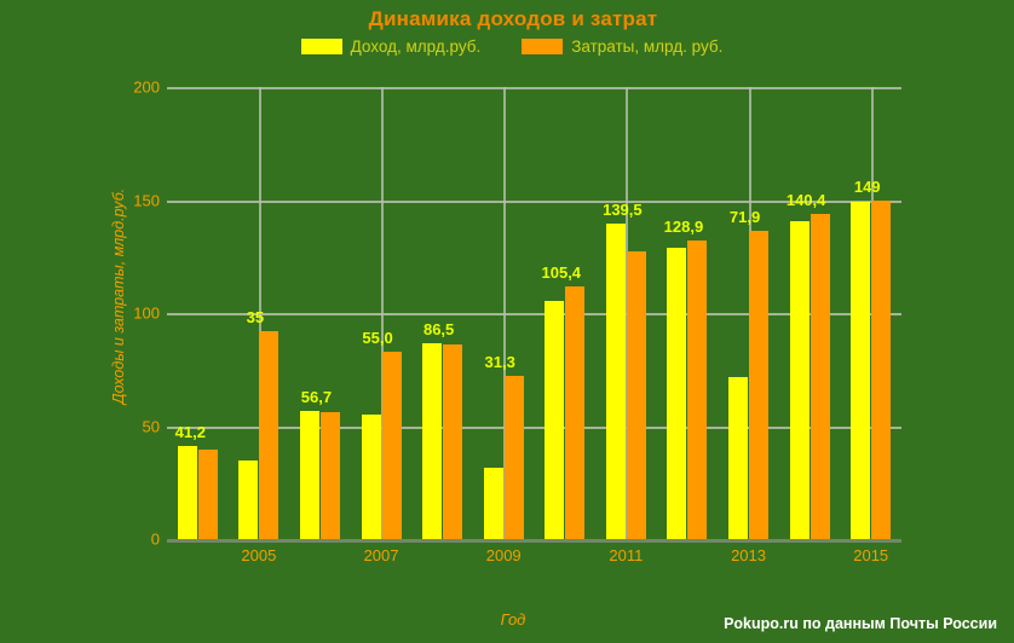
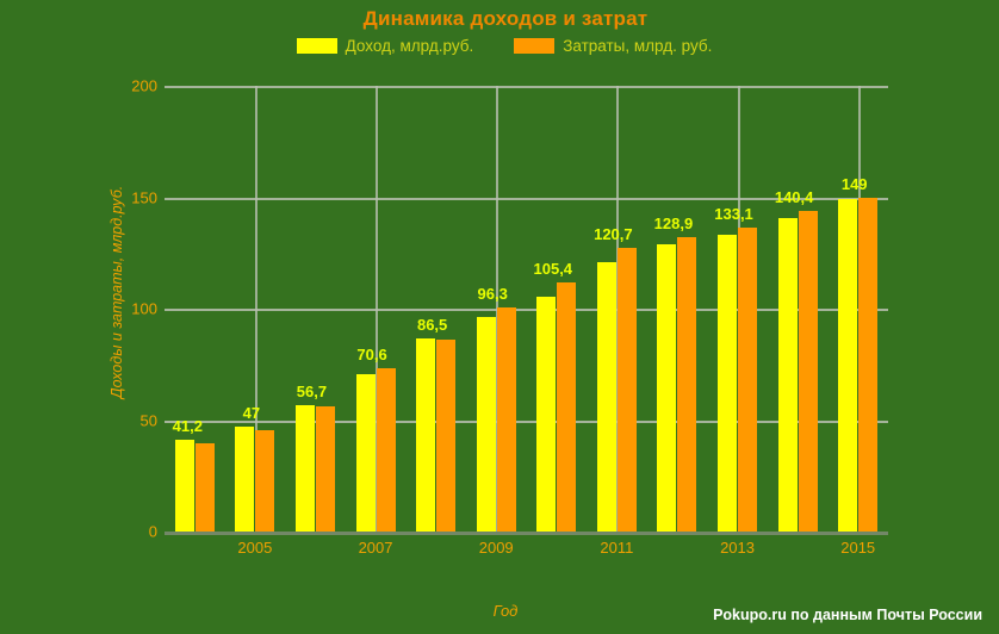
Доход, млрд.руб./2005: 35 -> 47
Затраты, млрд. руб./2005: 92 -> 46
Доход, млрд.руб./2007: 55,0 -> 70,6
Затраты, млрд. руб./2007: 83 -> 73
Доход, млрд.руб./2009: 31,3 -> 96,3
Затраты, млрд. руб./2009: 72 -> 101
Доход, млрд.руб./2011: 139,5 -> 120,7
Доход, млрд.руб./2013: 71,9 -> 133,1
